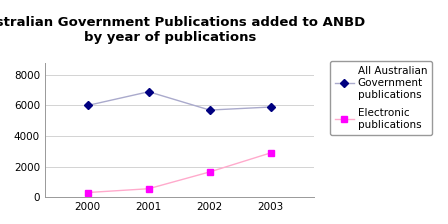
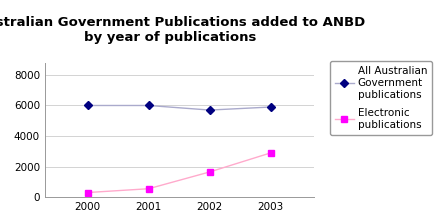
All Australian Government publications/2001: 6900 -> 6000
